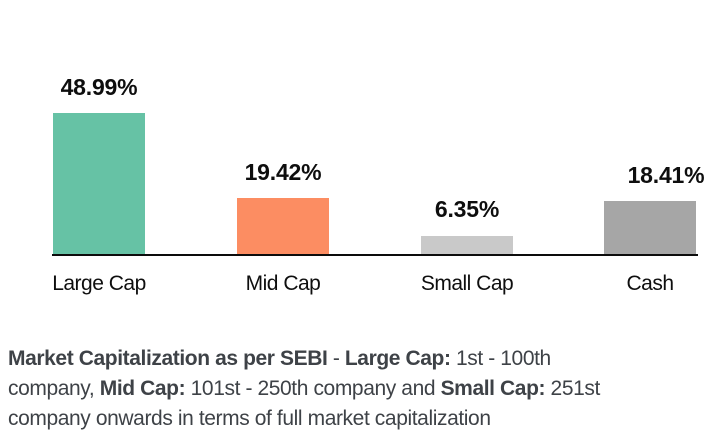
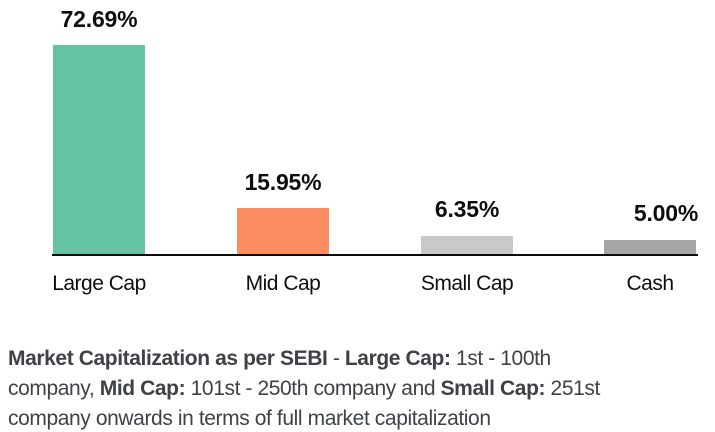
Large Cap: 48.99% -> 72.69%
Mid Cap: 19.42% -> 15.95%
Cash: 18.41% -> 5.00%
